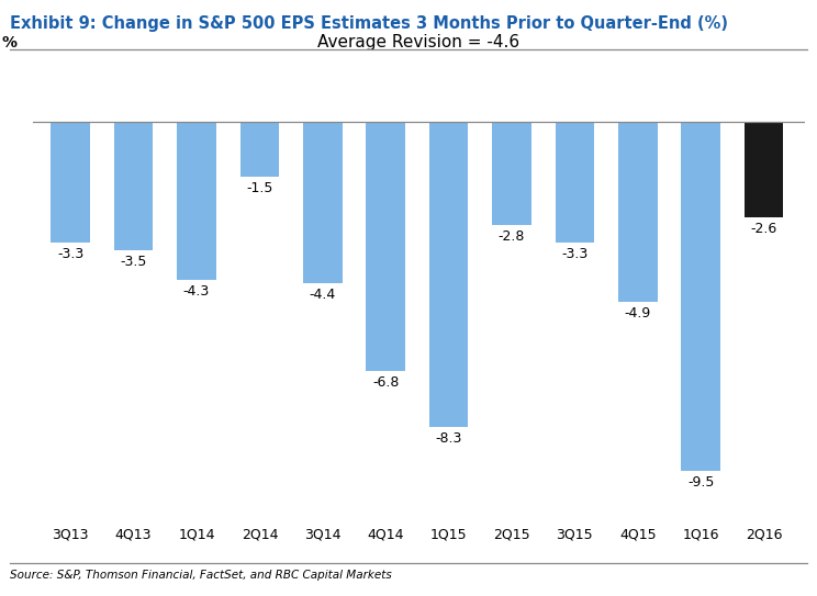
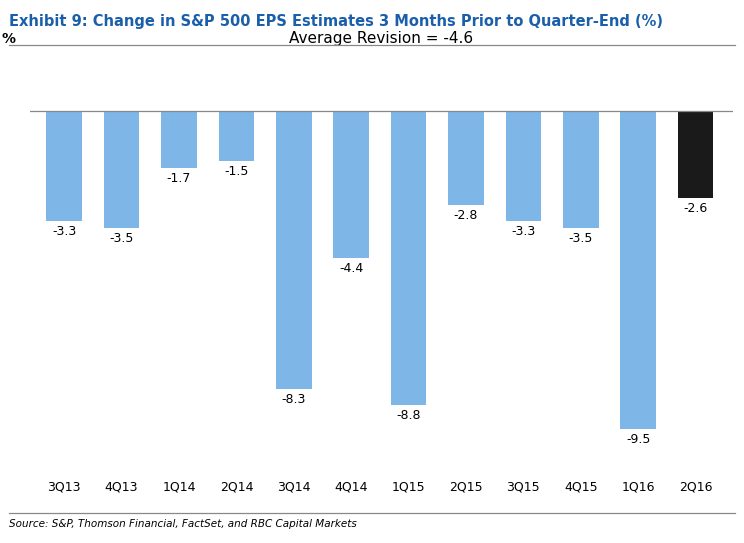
1Q14: -4.3 -> -1.7
3Q14: -4.4 -> -8.3
4Q14: -6.8 -> -4.4
1Q15: -8.3 -> -8.8
4Q15: -4.9 -> -3.5
